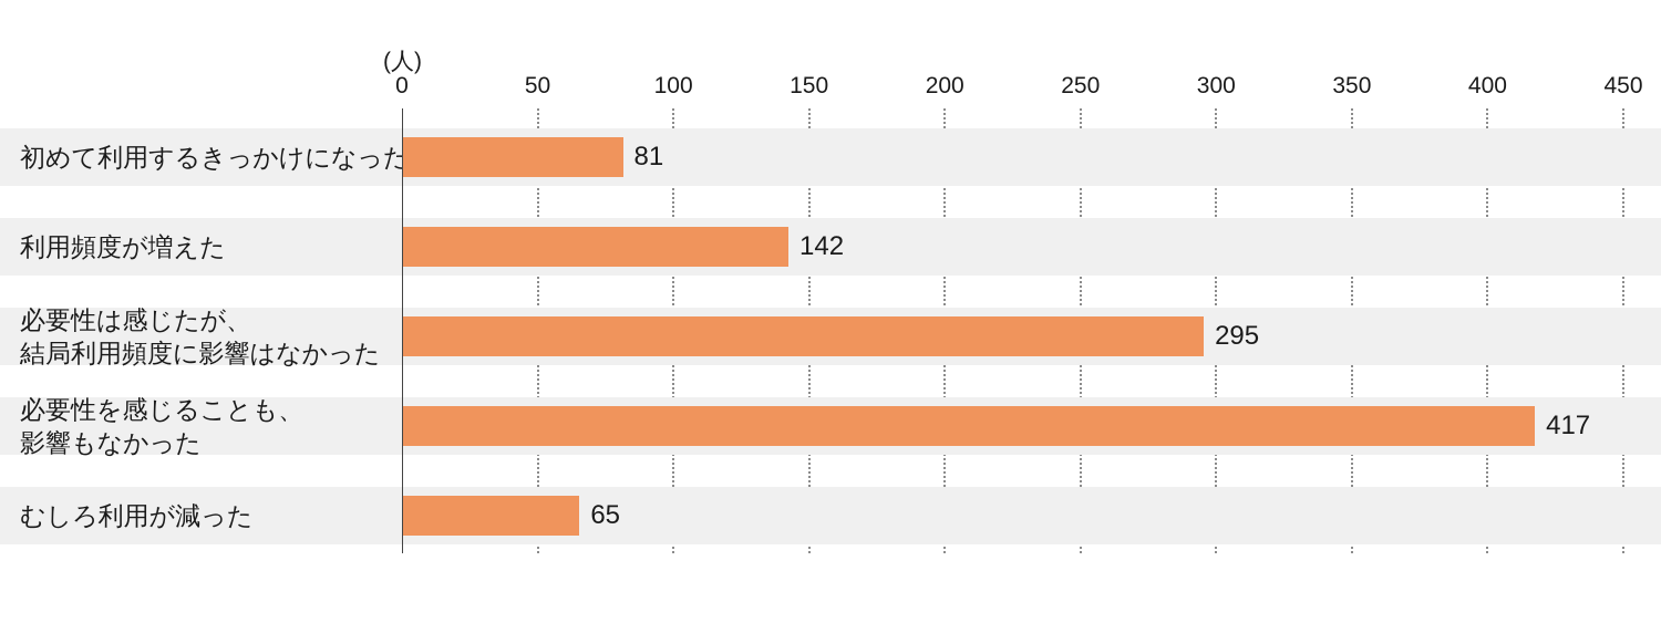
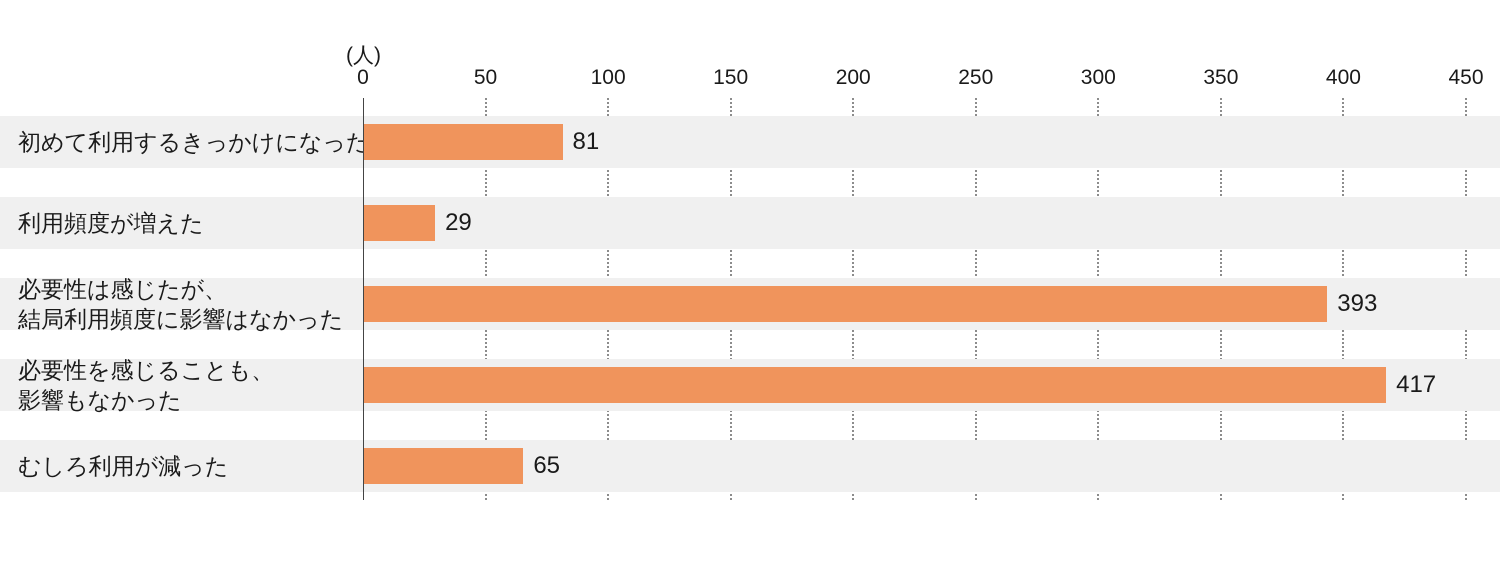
利用頻度が増えた: 142 -> 29
必要性は感じたが、 結局利用頻度に影響はなかった: 295 -> 393
